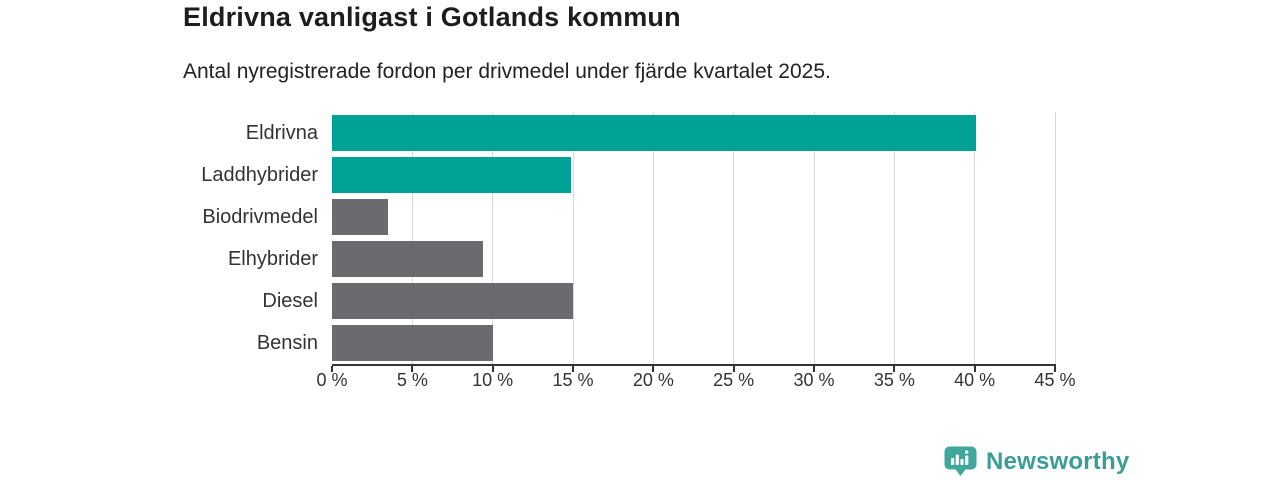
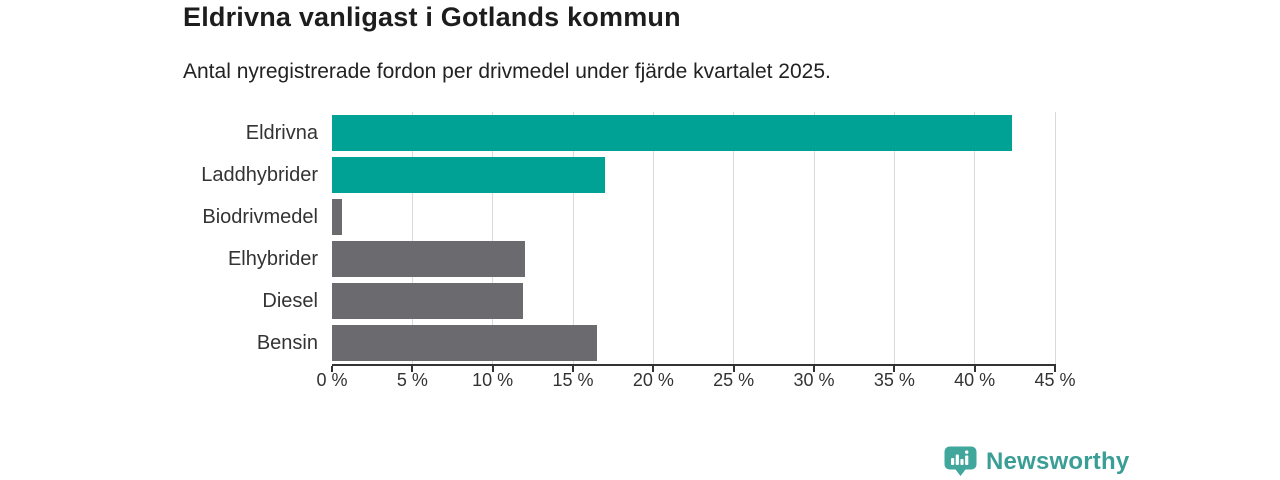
Eldrivna: 40.1% -> 42.3%
Laddhybrider: 14.9% -> 17.0%
Biodrivmedel: 3.5% -> 0.6%
Elhybrider: 9.4% -> 12.0%
Diesel: 15.0% -> 11.9%
Bensin: 10.0% -> 16.5%
